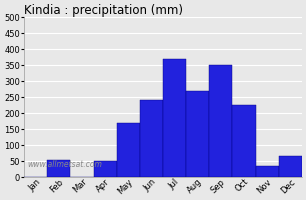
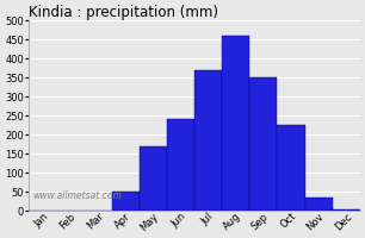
Feb: 55 -> 2
Aug: 270 -> 460
Dec: 65 -> 5
